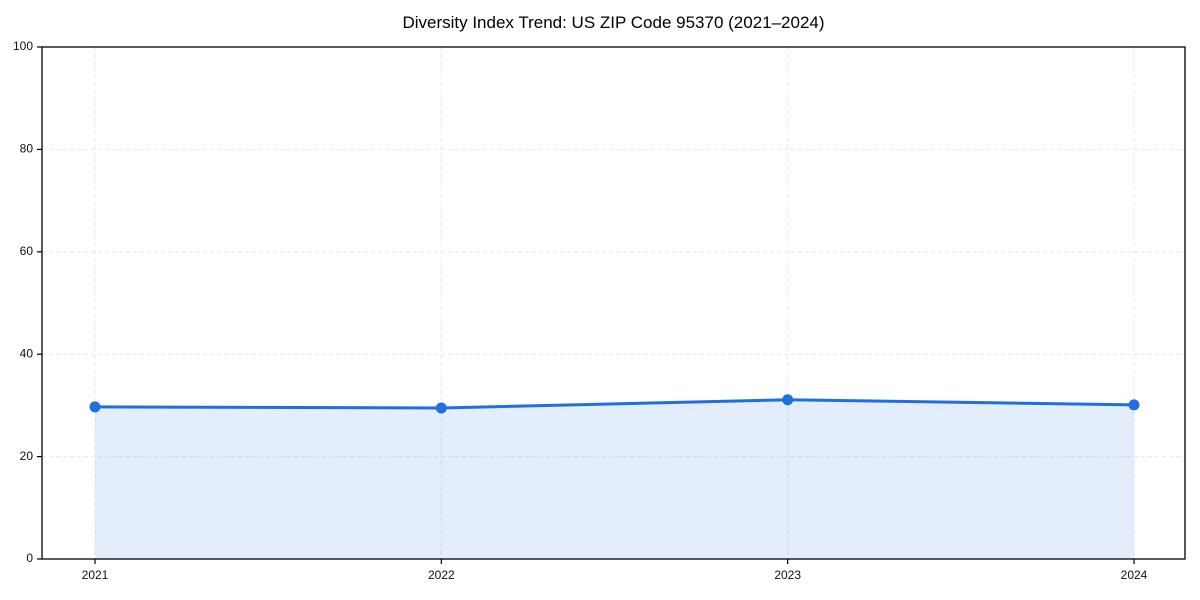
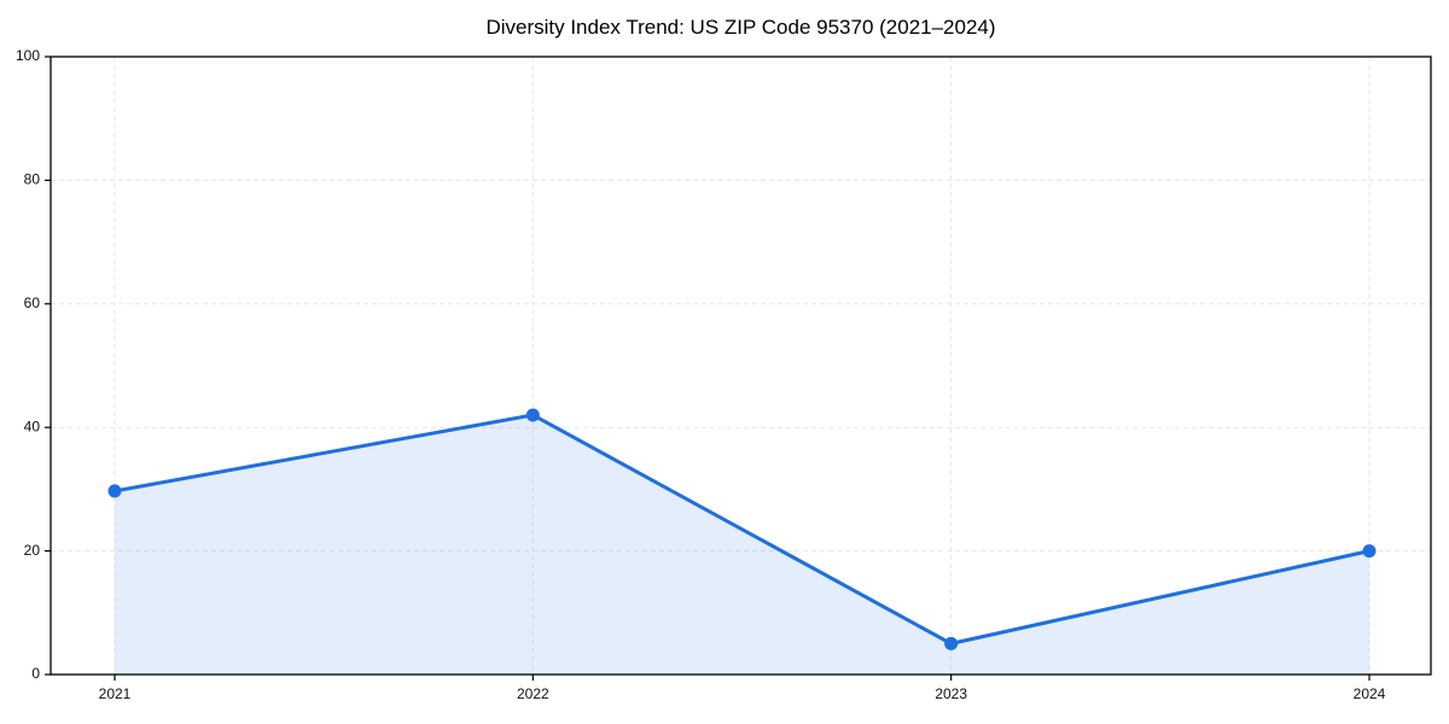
2022: 30 -> 42
2023: 31 -> 5
2024: 30 -> 20
